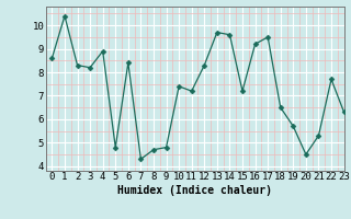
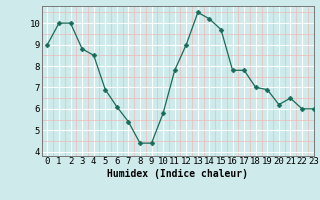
0: 8.6 -> 9.0
1: 10.4 -> 10.0
2: 8.3 -> 10.0
3: 8.2 -> 8.8
4: 8.9 -> 8.5
5: 4.8 -> 6.9
6: 8.4 -> 6.1
7: 4.3 -> 5.4
8: 4.7 -> 4.4
9: 4.8 -> 4.4
10: 7.4 -> 5.8
11: 7.2 -> 7.8
12: 8.3 -> 9.0
13: 9.7 -> 10.5
14: 9.6 -> 10.2
15: 7.2 -> 9.7
16: 9.2 -> 7.8
17: 9.5 -> 7.8
18: 6.5 -> 7.0
19: 5.7 -> 6.9
20: 4.5 -> 6.2
21: 5.3 -> 6.5
22: 7.7 -> 6.0
23: 6.3 -> 6.0
